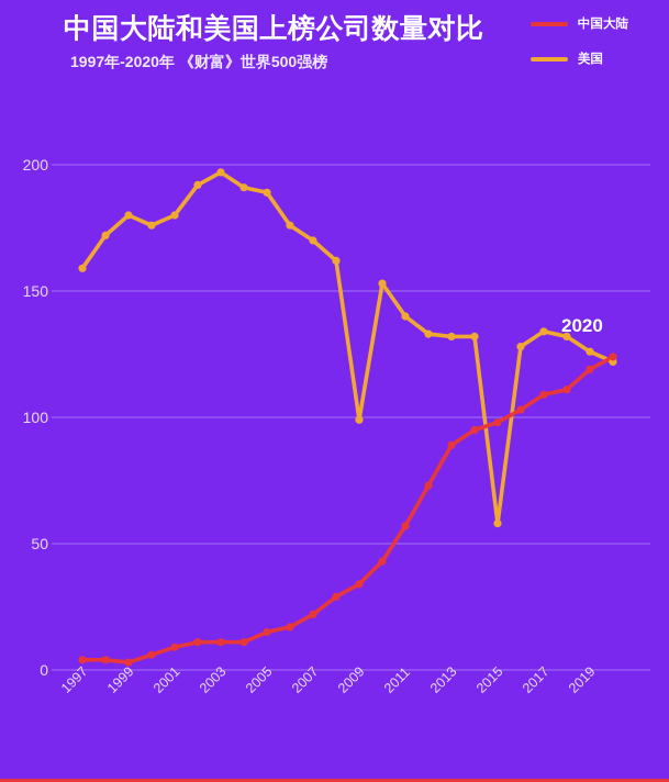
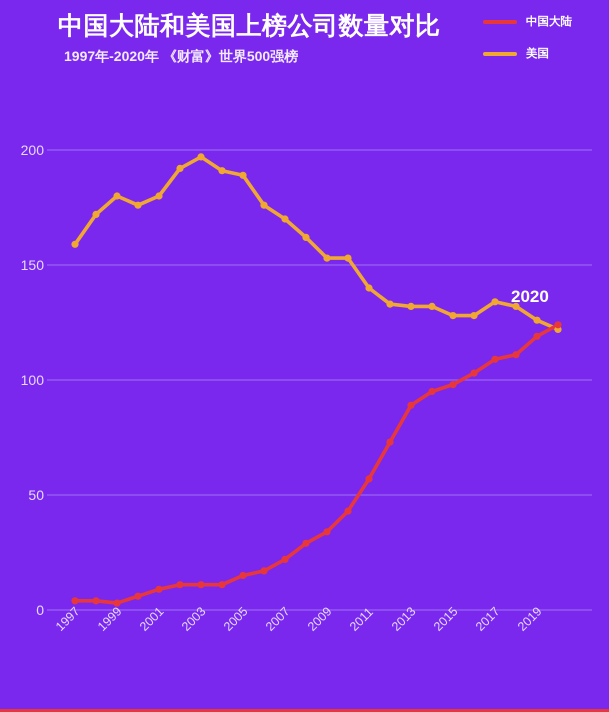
美国/2009: 99 -> 153
美国/2015: 58 -> 128
